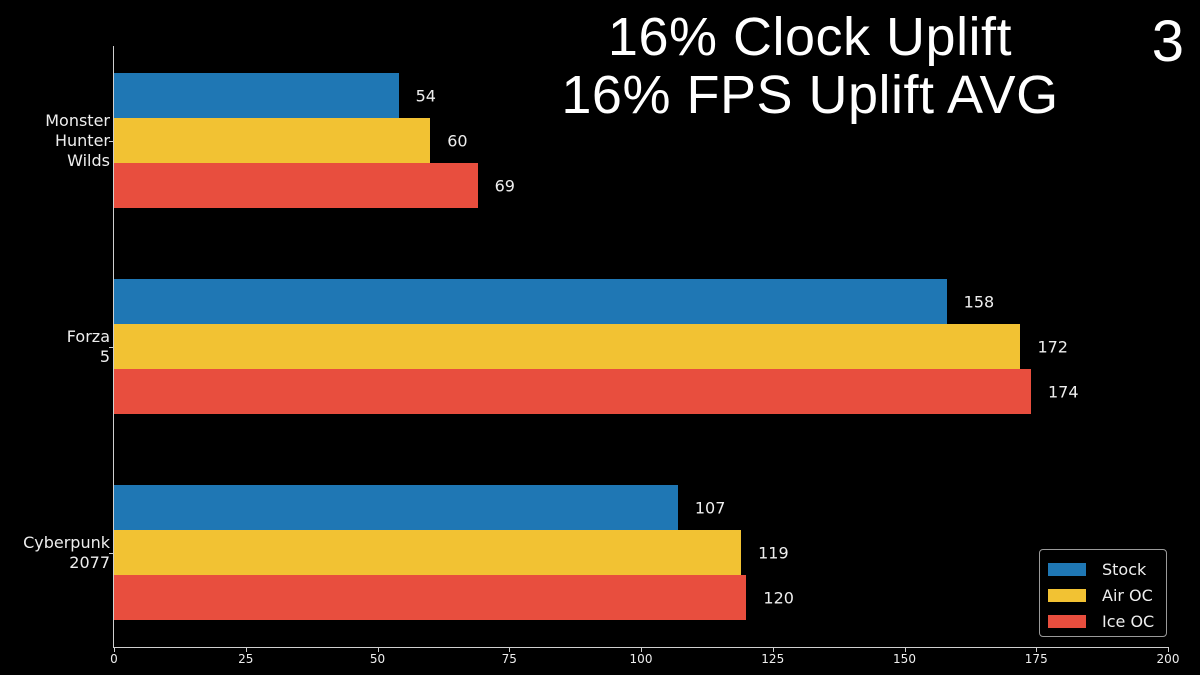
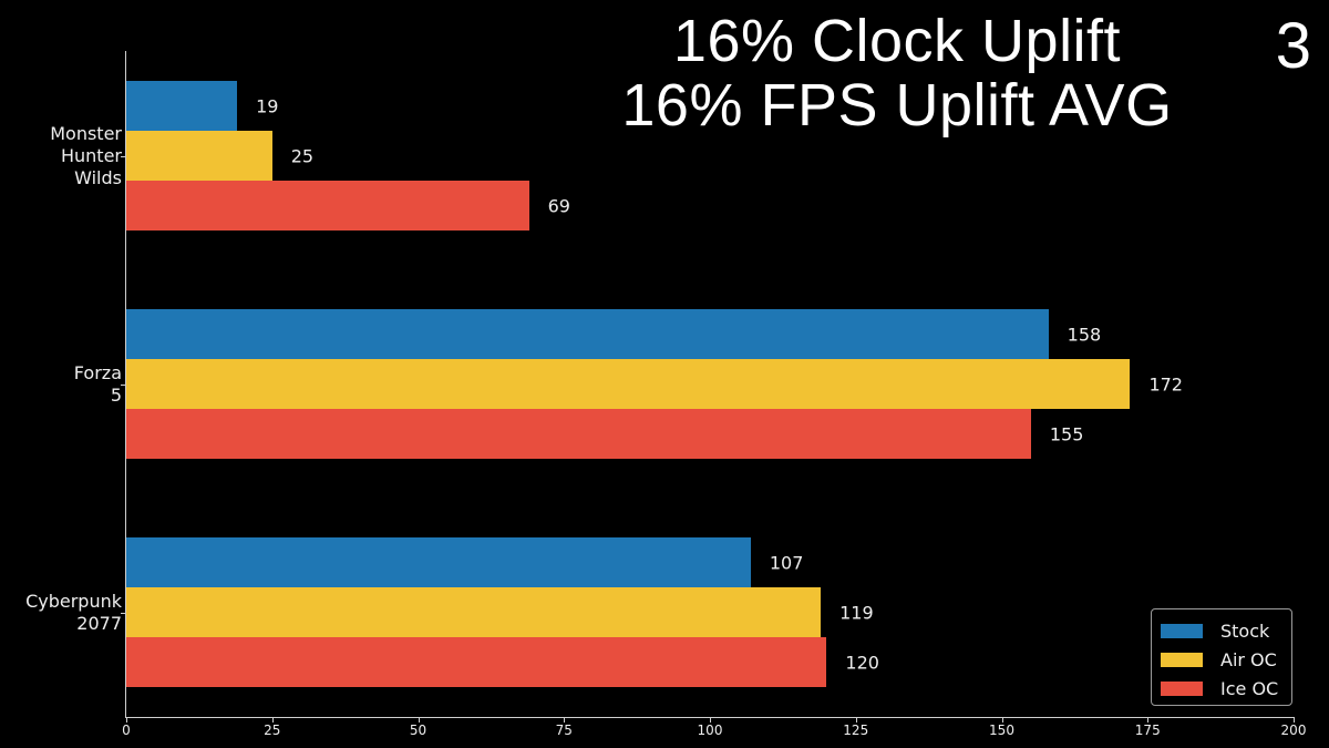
Stock/Monster Hunter Wilds: 54 -> 19
Air OC/Monster Hunter Wilds: 60 -> 25
Ice OC/Forza 5: 174 -> 155
